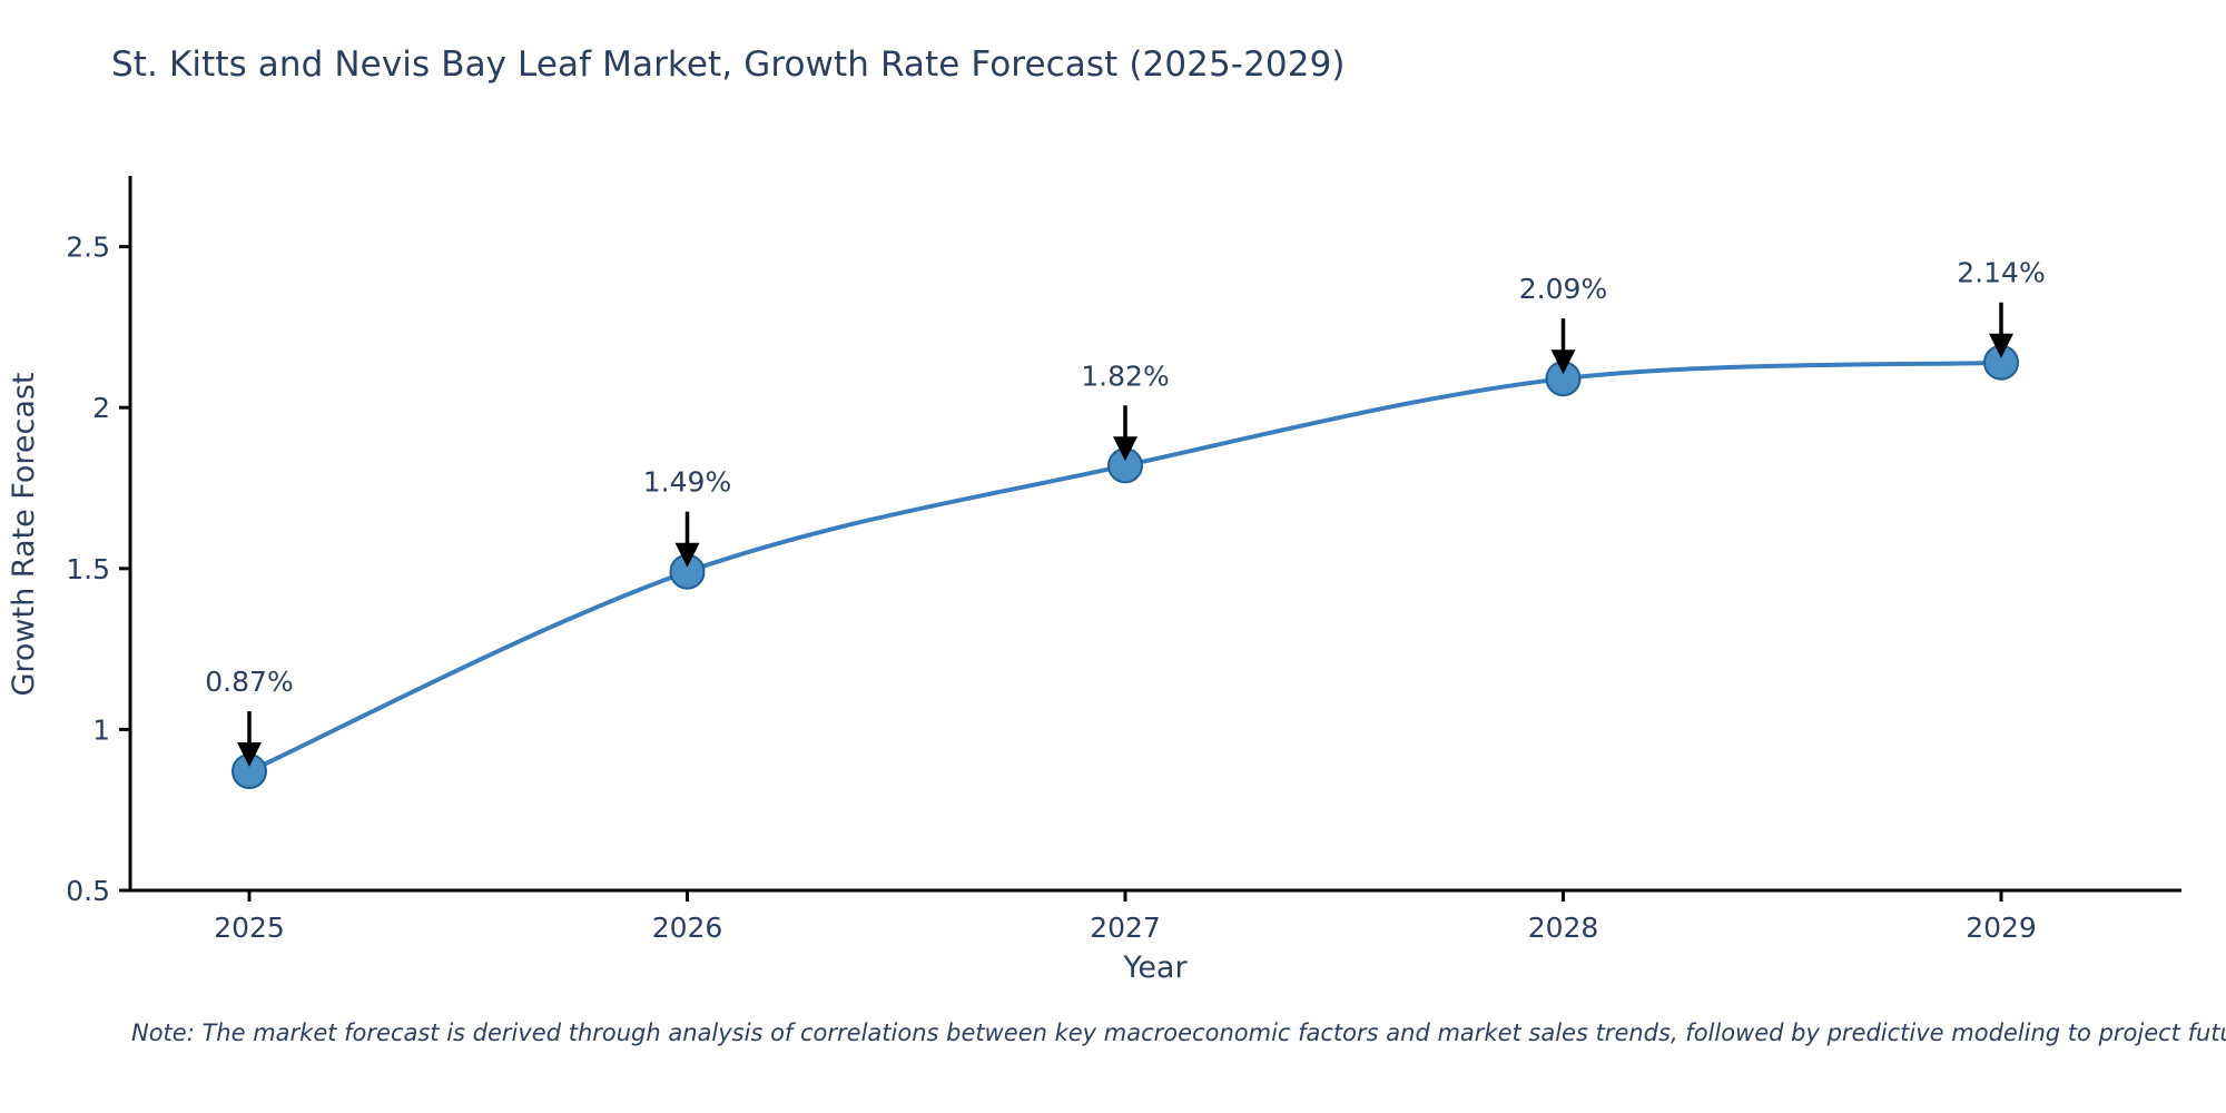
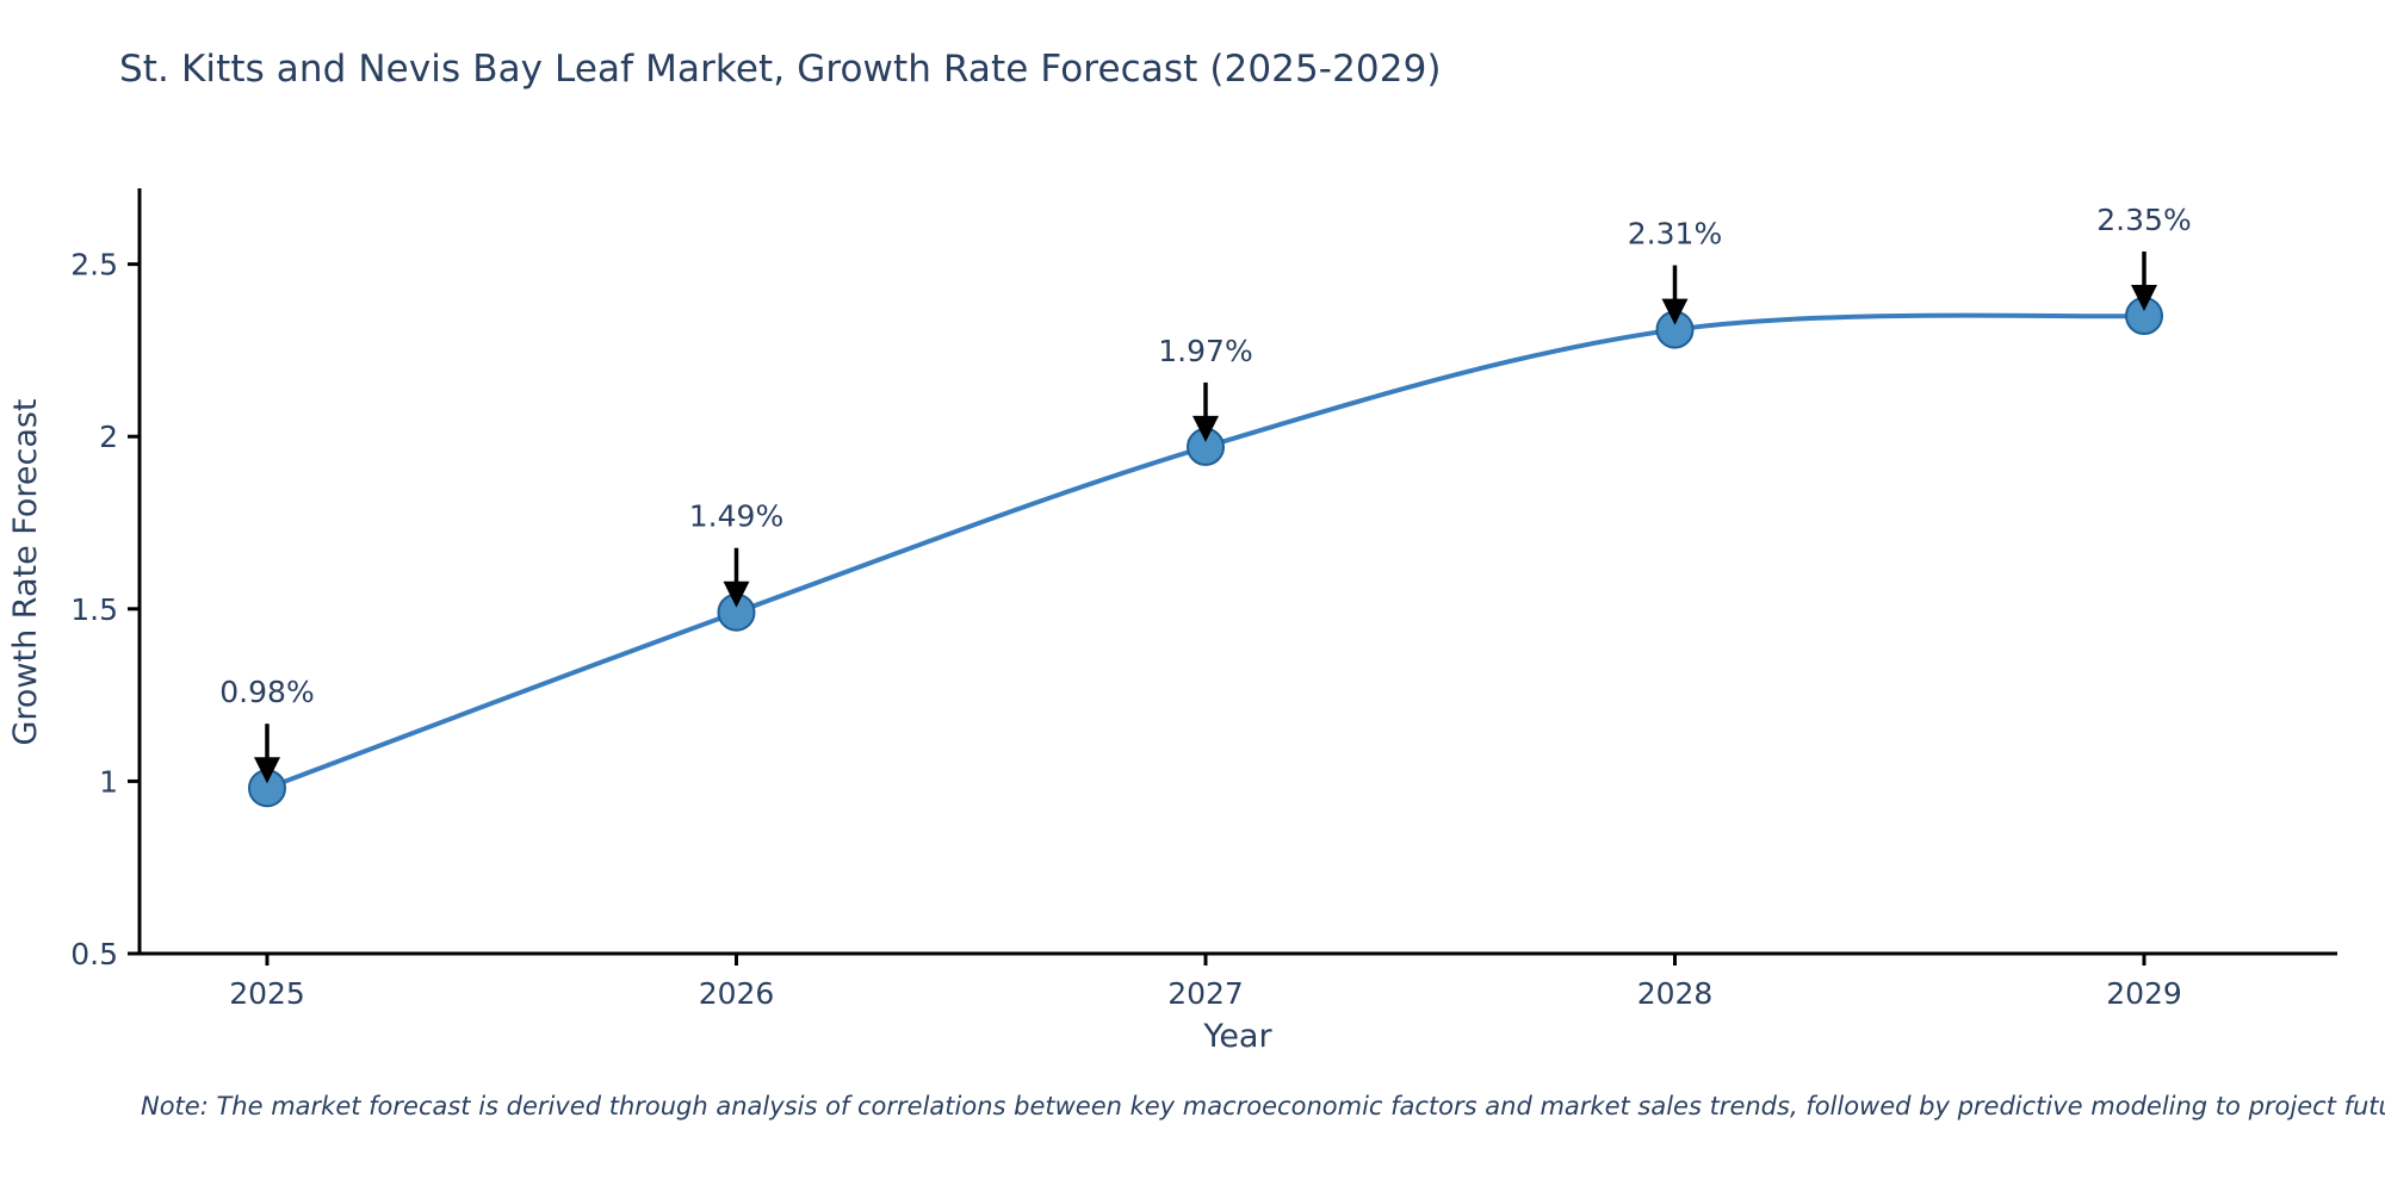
2025: 0.87% -> 0.98%
2027: 1.82% -> 1.97%
2028: 2.09% -> 2.31%
2029: 2.14% -> 2.35%
